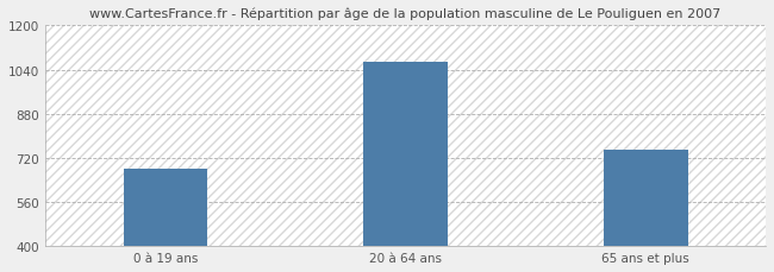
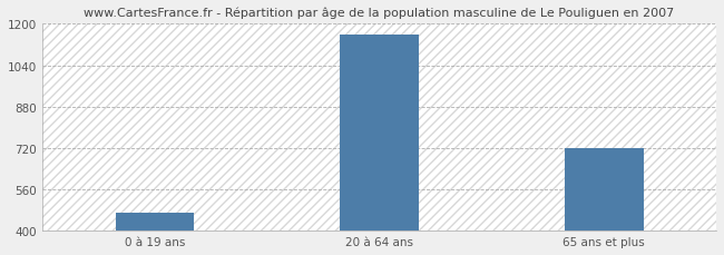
0 à 19 ans: 680 -> 470
20 à 64 ans: 1070 -> 1160
65 ans et plus: 750 -> 720
